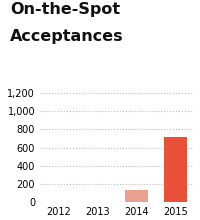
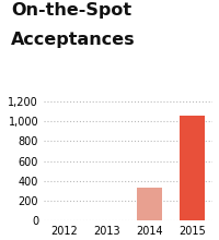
2014: 140 -> 330
2015: 720 -> 1,060
